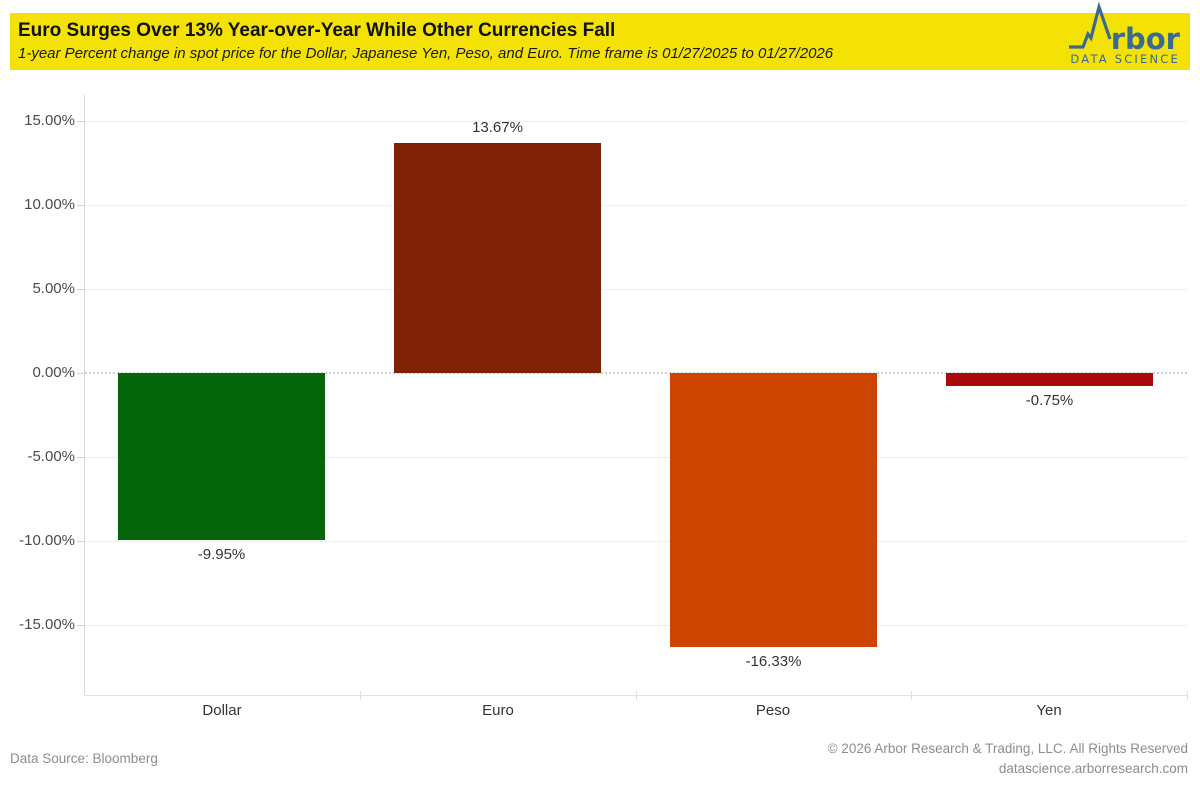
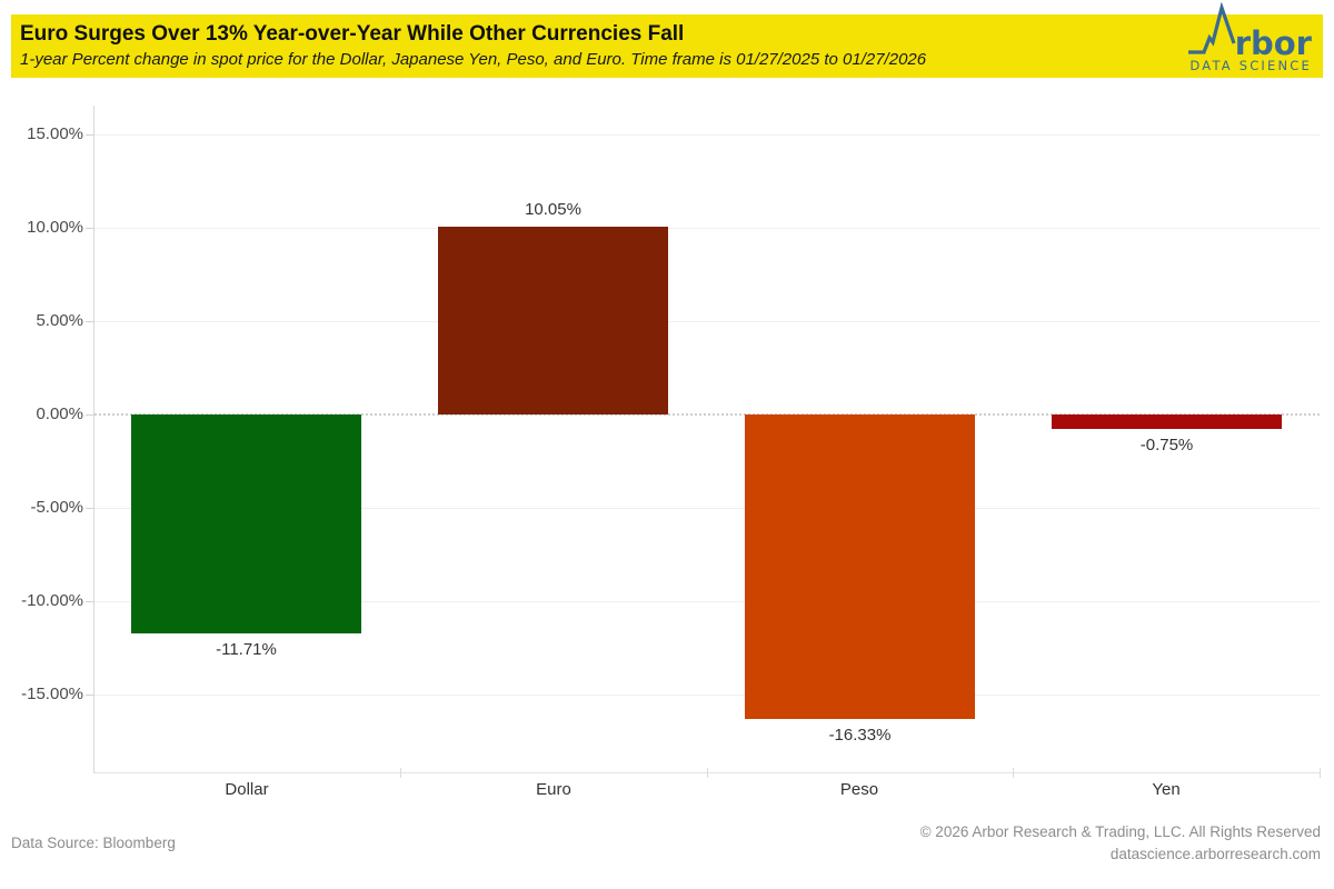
Dollar: -9.95% -> -11.71%
Euro: 13.67% -> 10.05%
